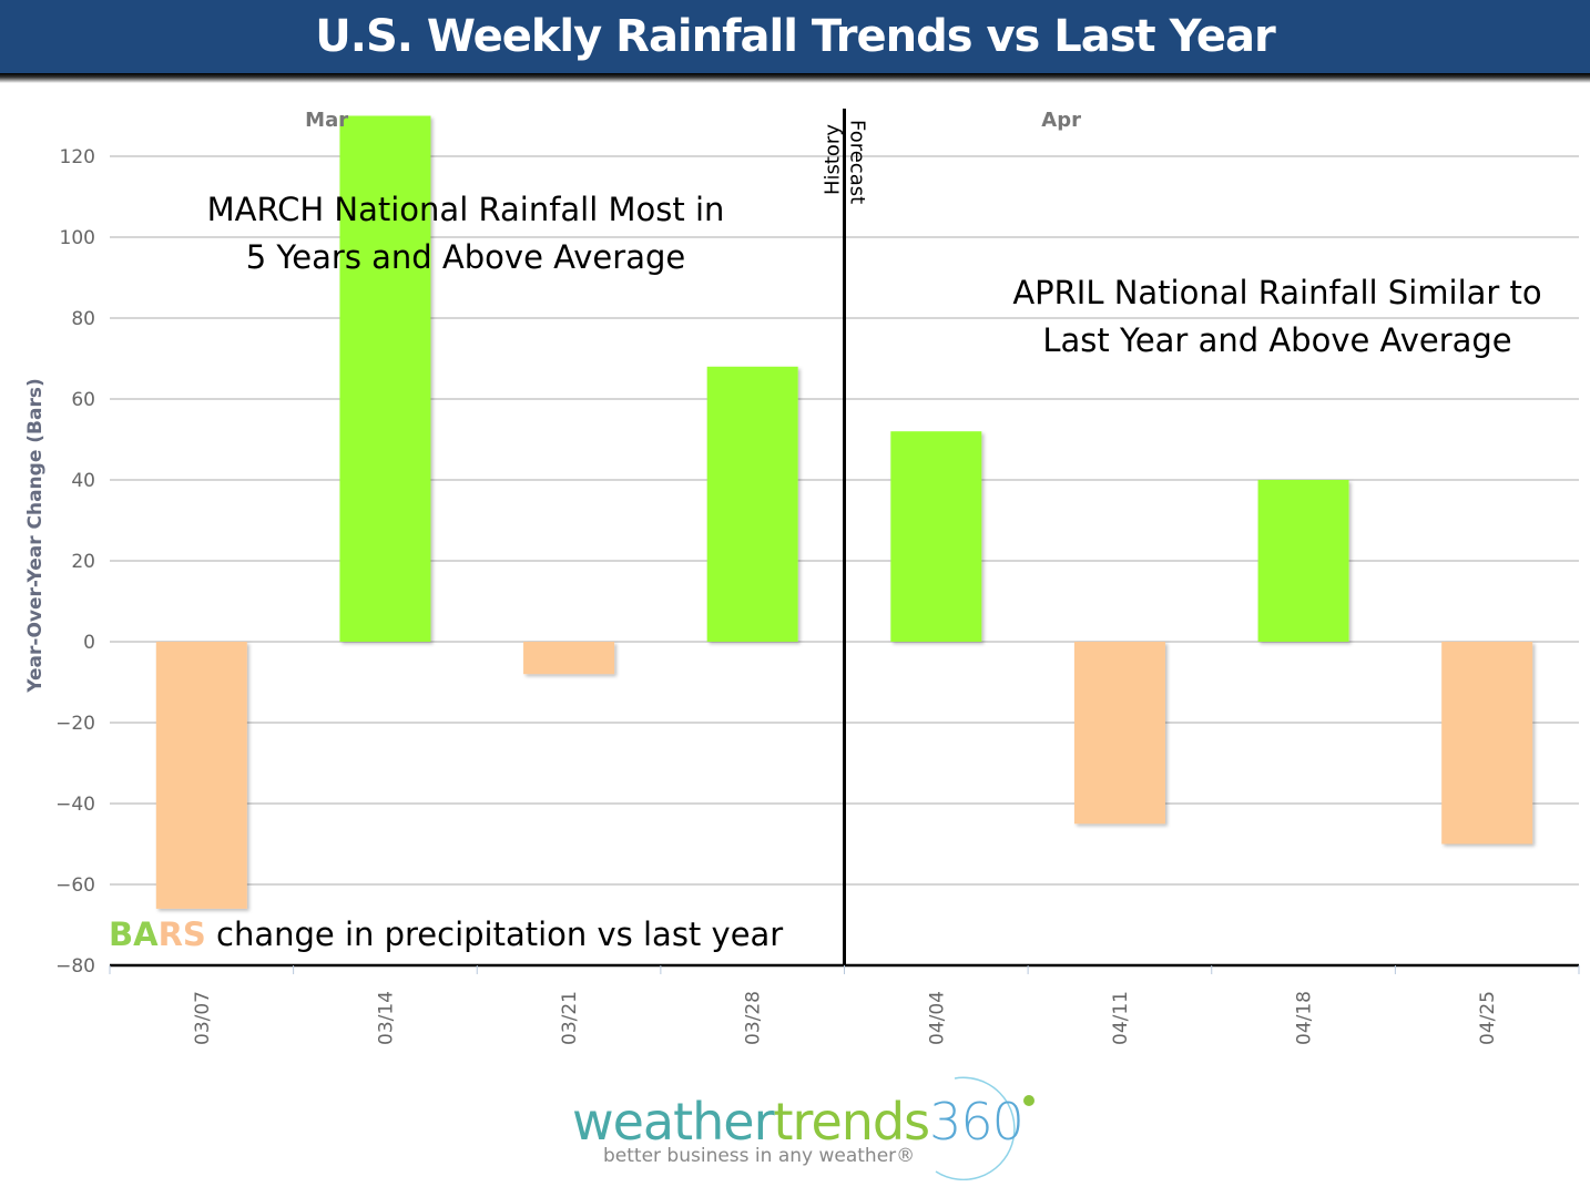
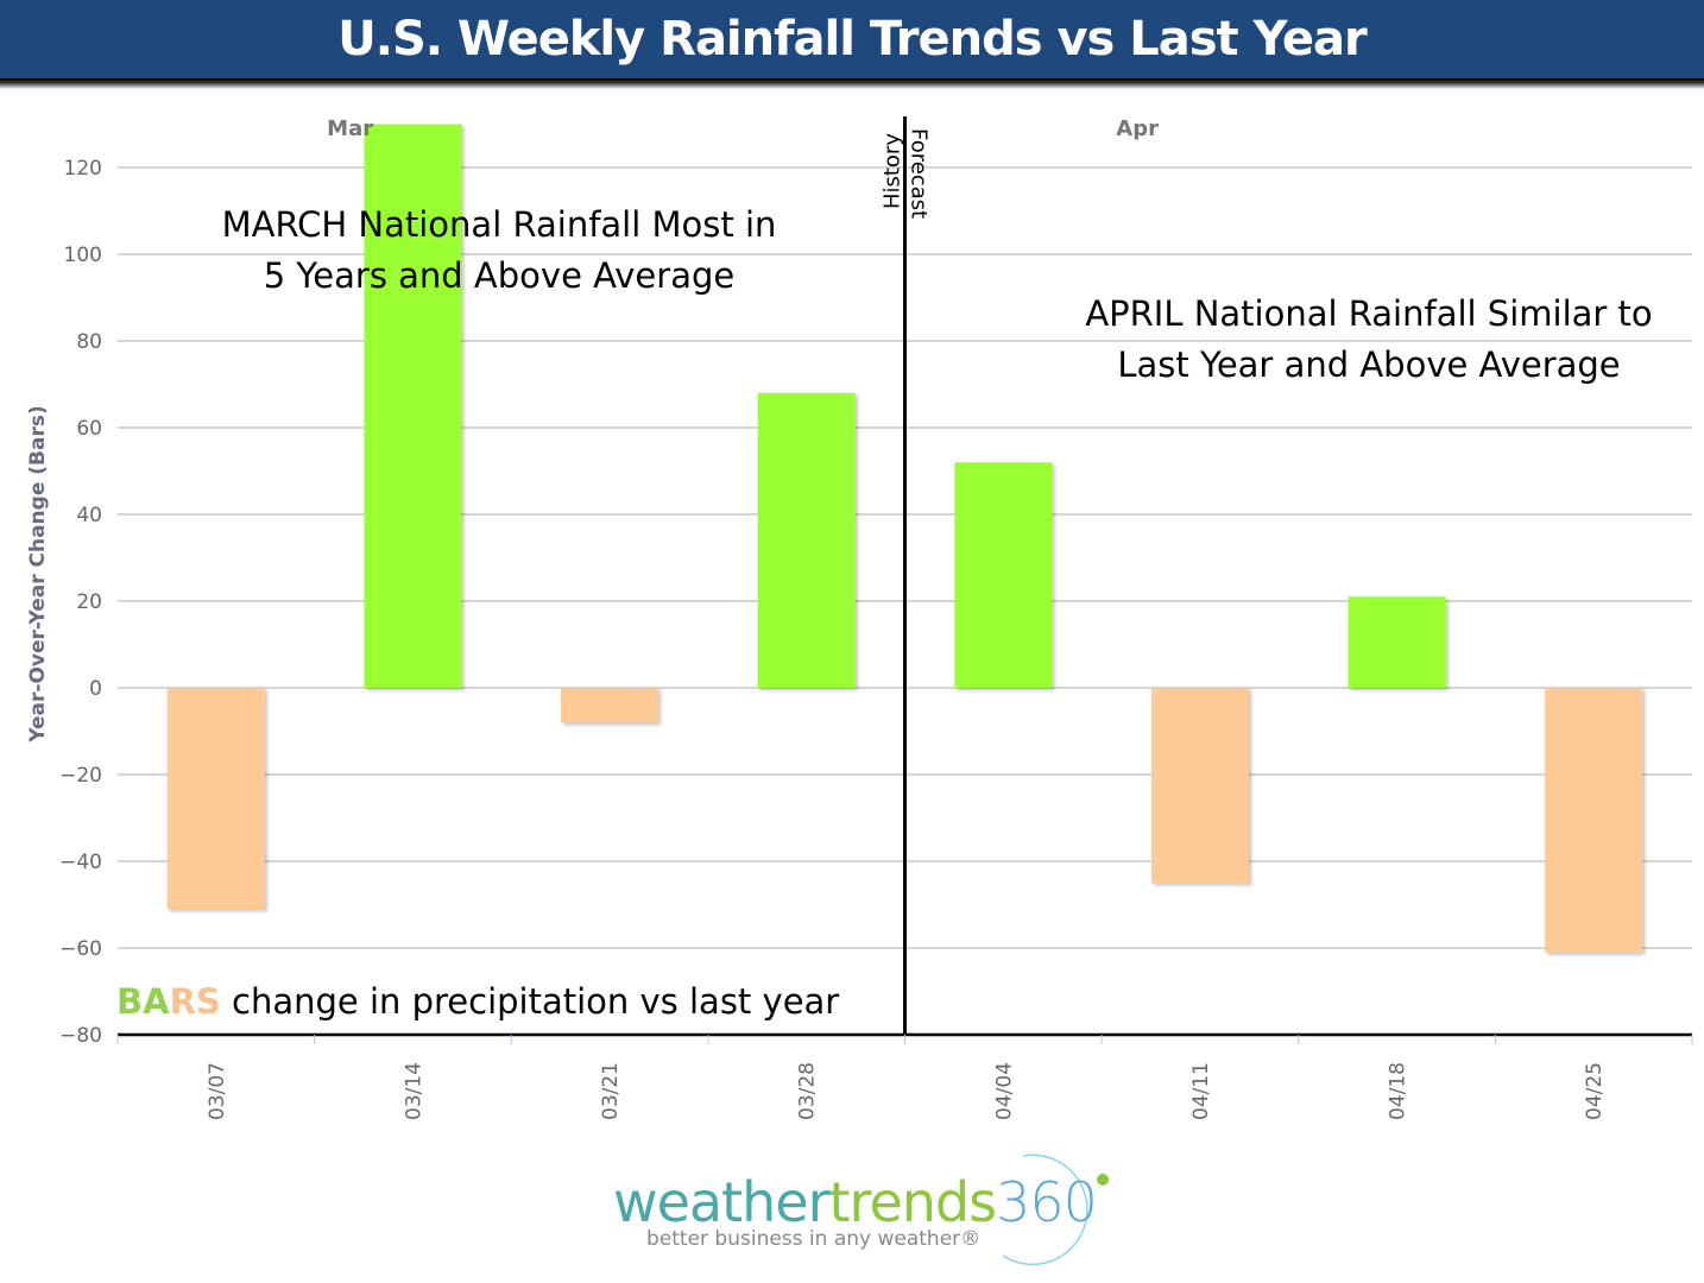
03/07: -66 -> -51
04/18: 40 -> 21
04/25: -50 -> -61
